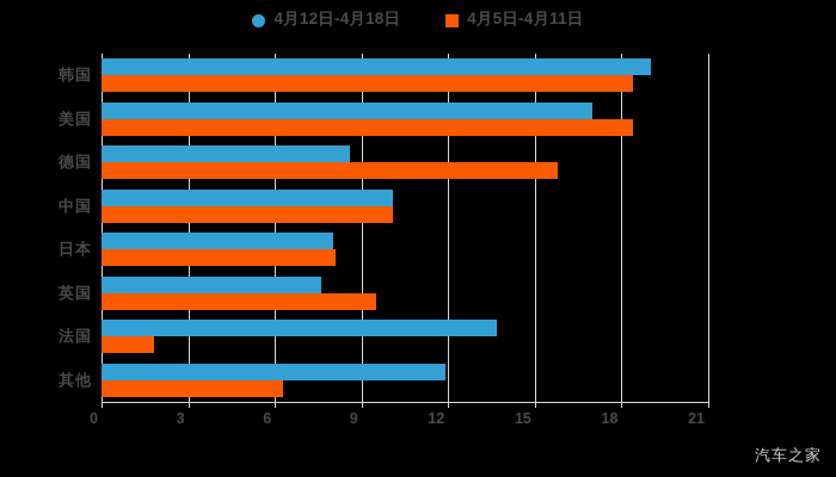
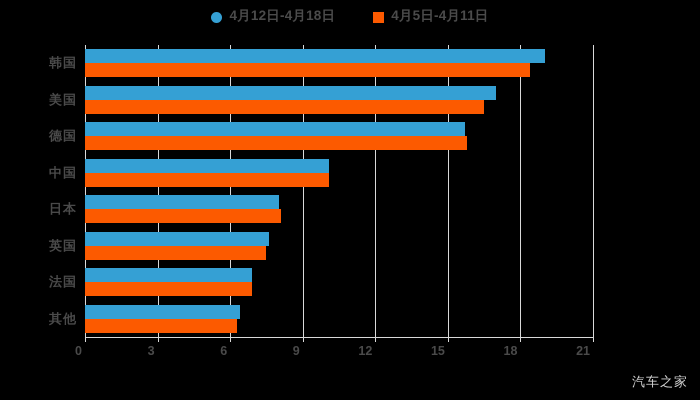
4月5日-4月11日/美国: 18.4 -> 16.5
4月12日-4月18日/德国: 8.6 -> 15.7
4月5日-4月11日/英国: 9.5 -> 7.5
4月12日-4月18日/法国: 13.7 -> 6.9
4月5日-4月11日/法国: 1.8 -> 6.9
4月12日-4月18日/其他: 11.9 -> 6.4
